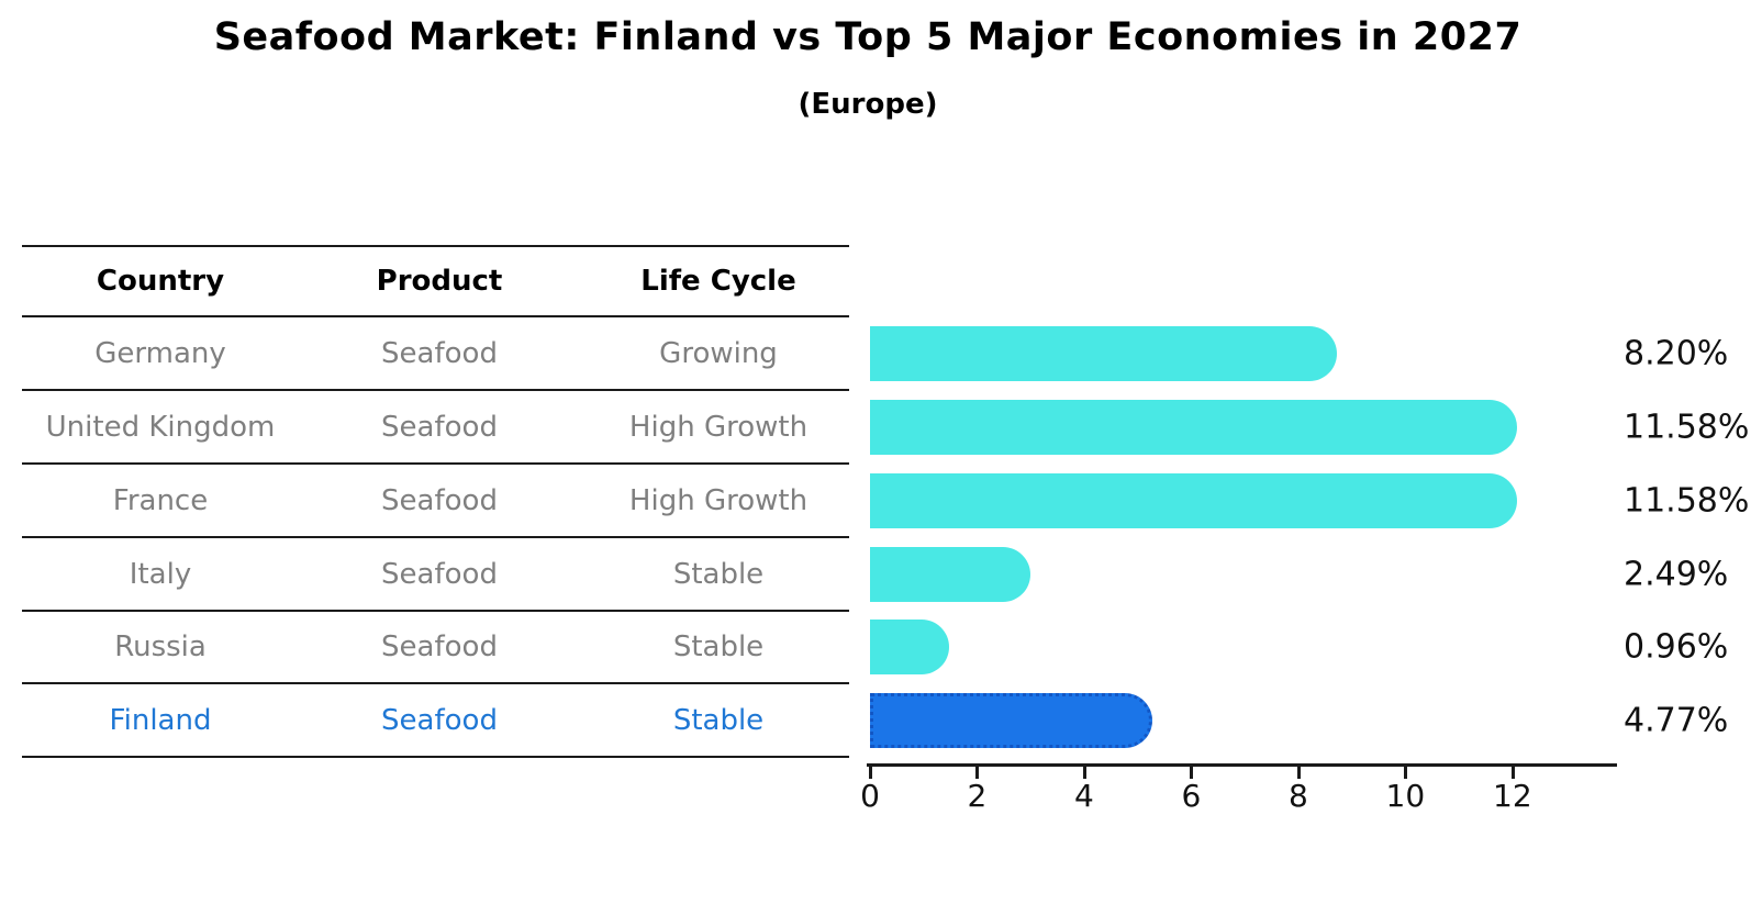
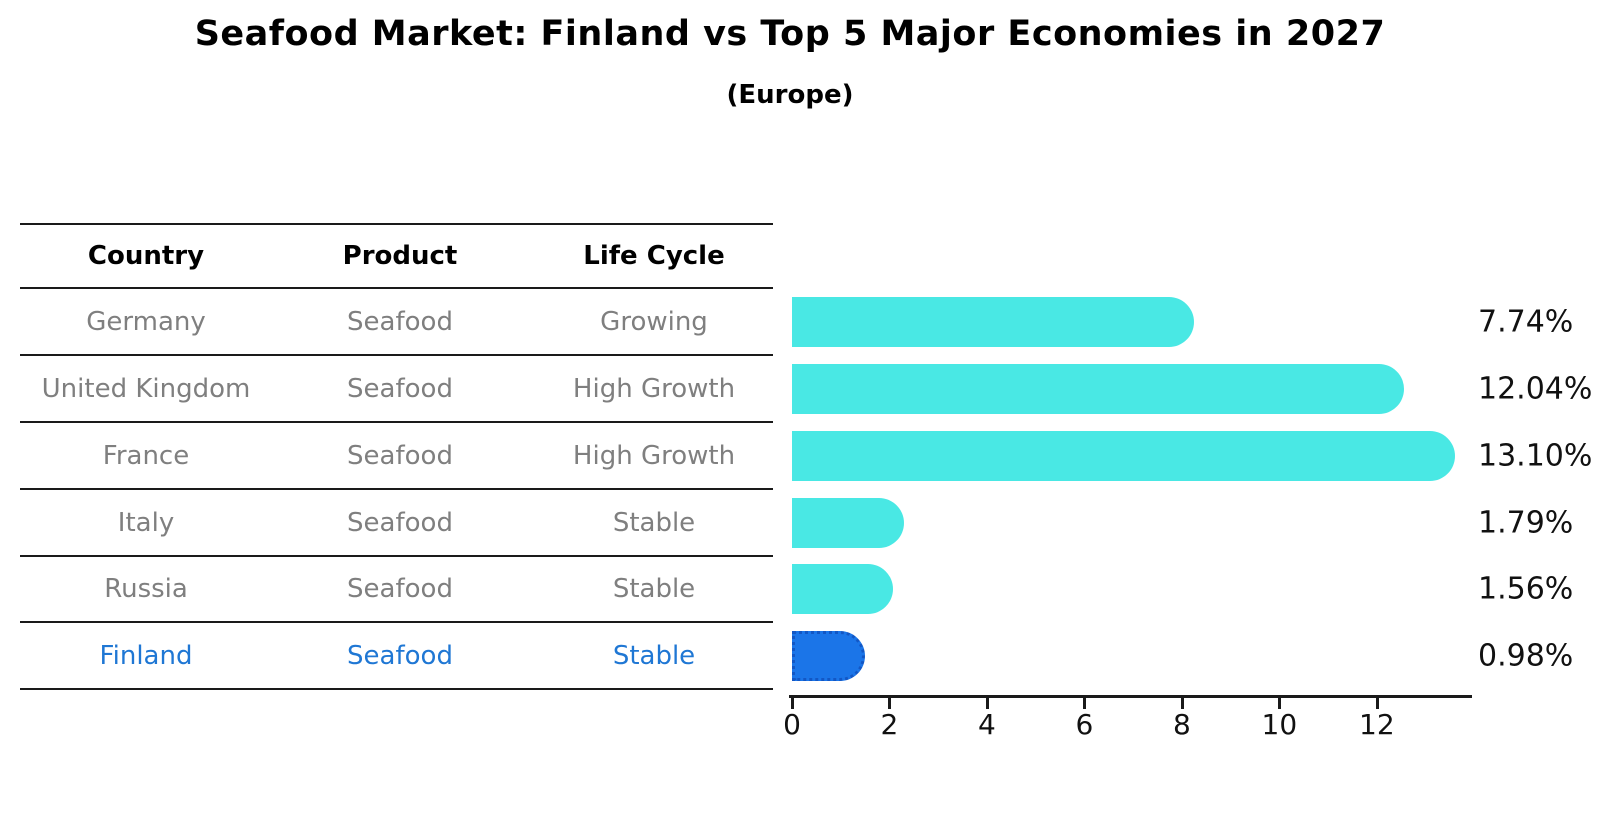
Germany: 8.20% -> 7.74%
United Kingdom: 11.58% -> 12.04%
France: 11.58% -> 13.10%
Italy: 2.49% -> 1.79%
Russia: 0.96% -> 1.56%
Finland: 4.77% -> 0.98%
